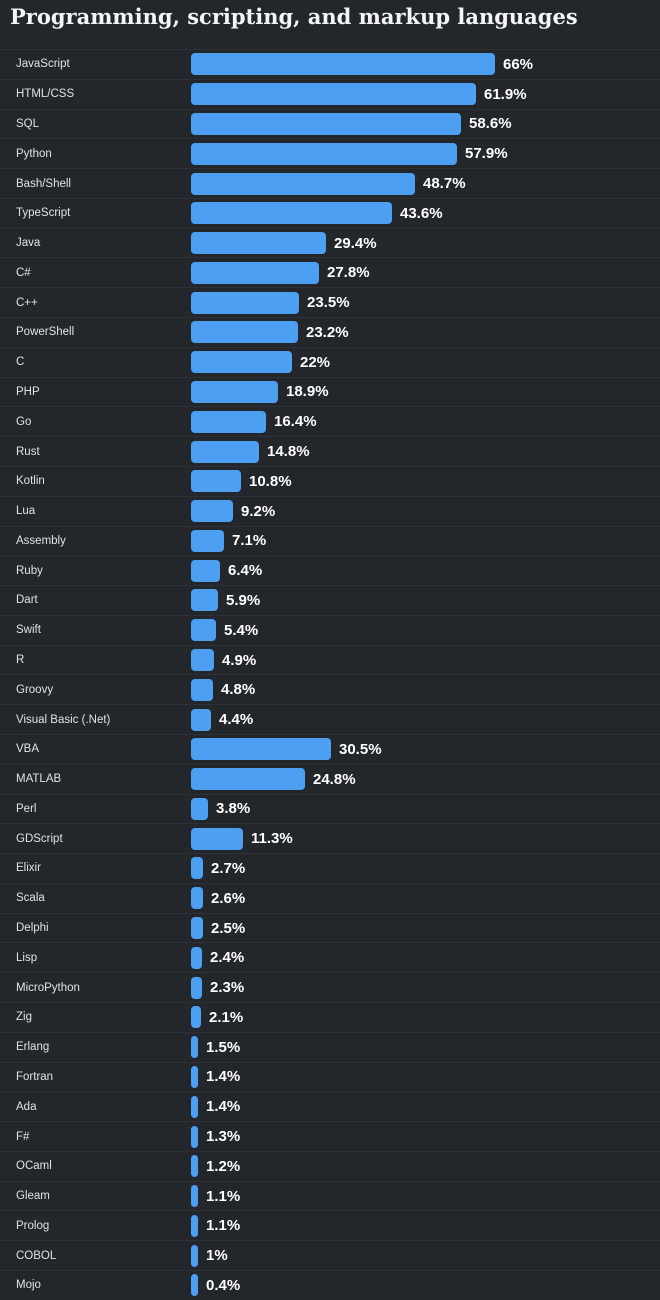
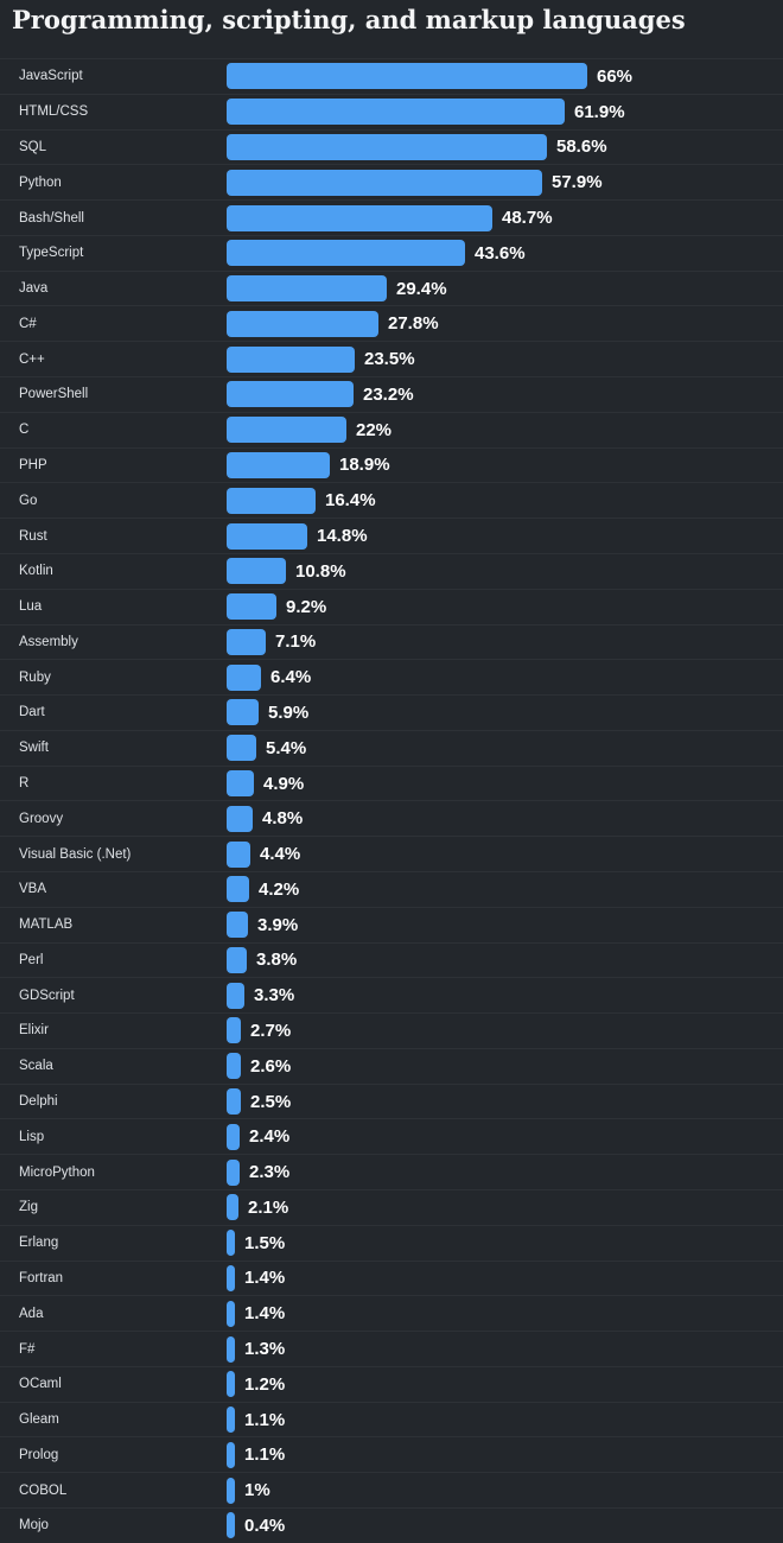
VBA: 30.5% -> 4.2%
MATLAB: 24.8% -> 3.9%
GDScript: 11.3% -> 3.3%
